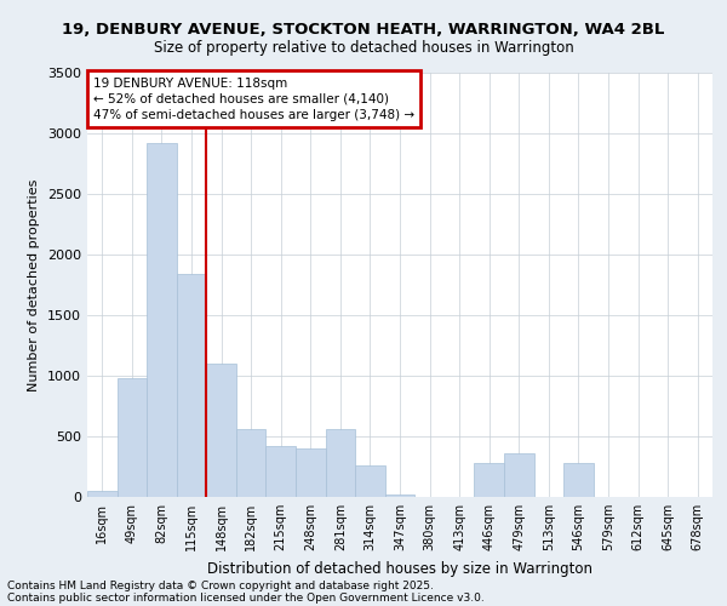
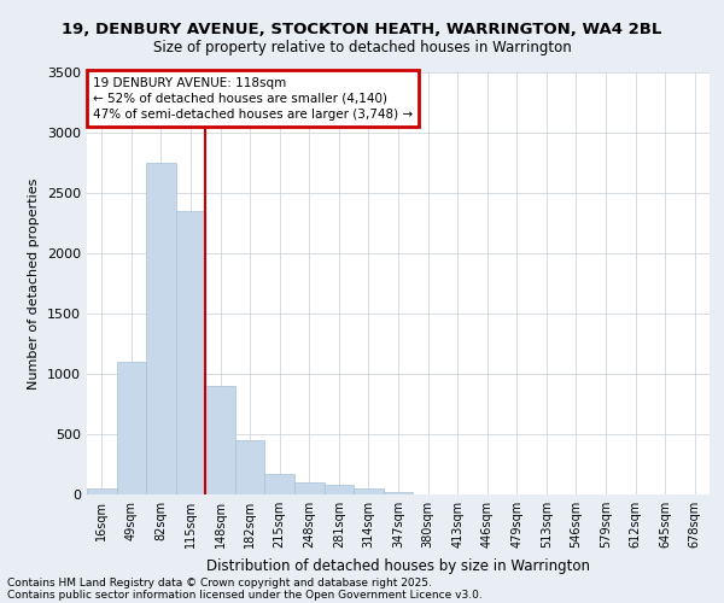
49sqm: 980 -> 1100
82sqm: 2920 -> 2750
115sqm: 1840 -> 2350
148sqm: 1100 -> 900
182sqm: 560 -> 450
215sqm: 420 -> 180
248sqm: 400 -> 100
281sqm: 560 -> 80
314sqm: 260 -> 50
446sqm: 280 -> 0
479sqm: 360 -> 0
546sqm: 280 -> 0
